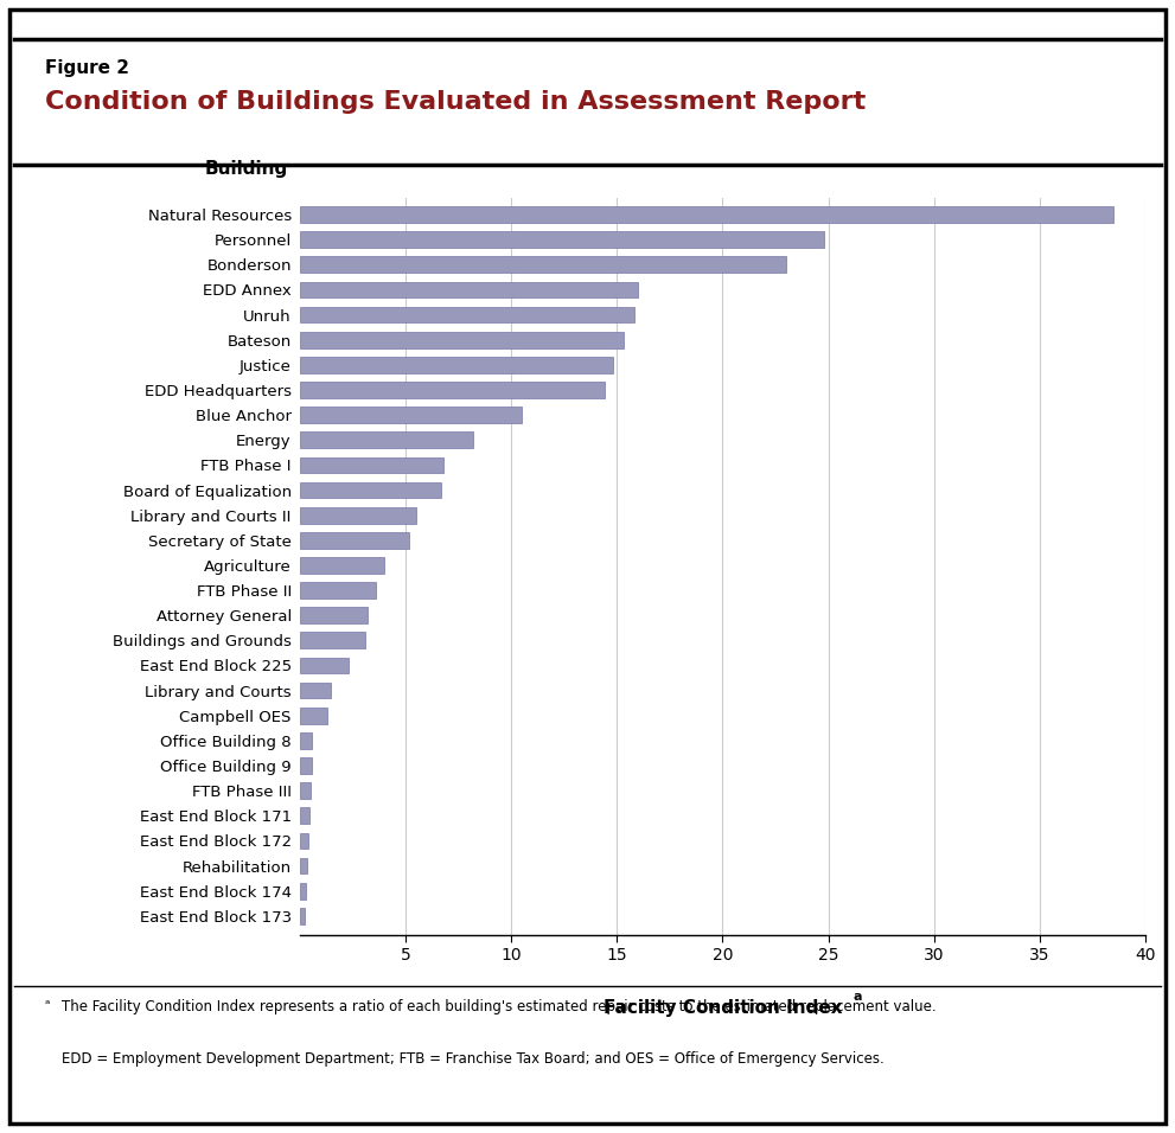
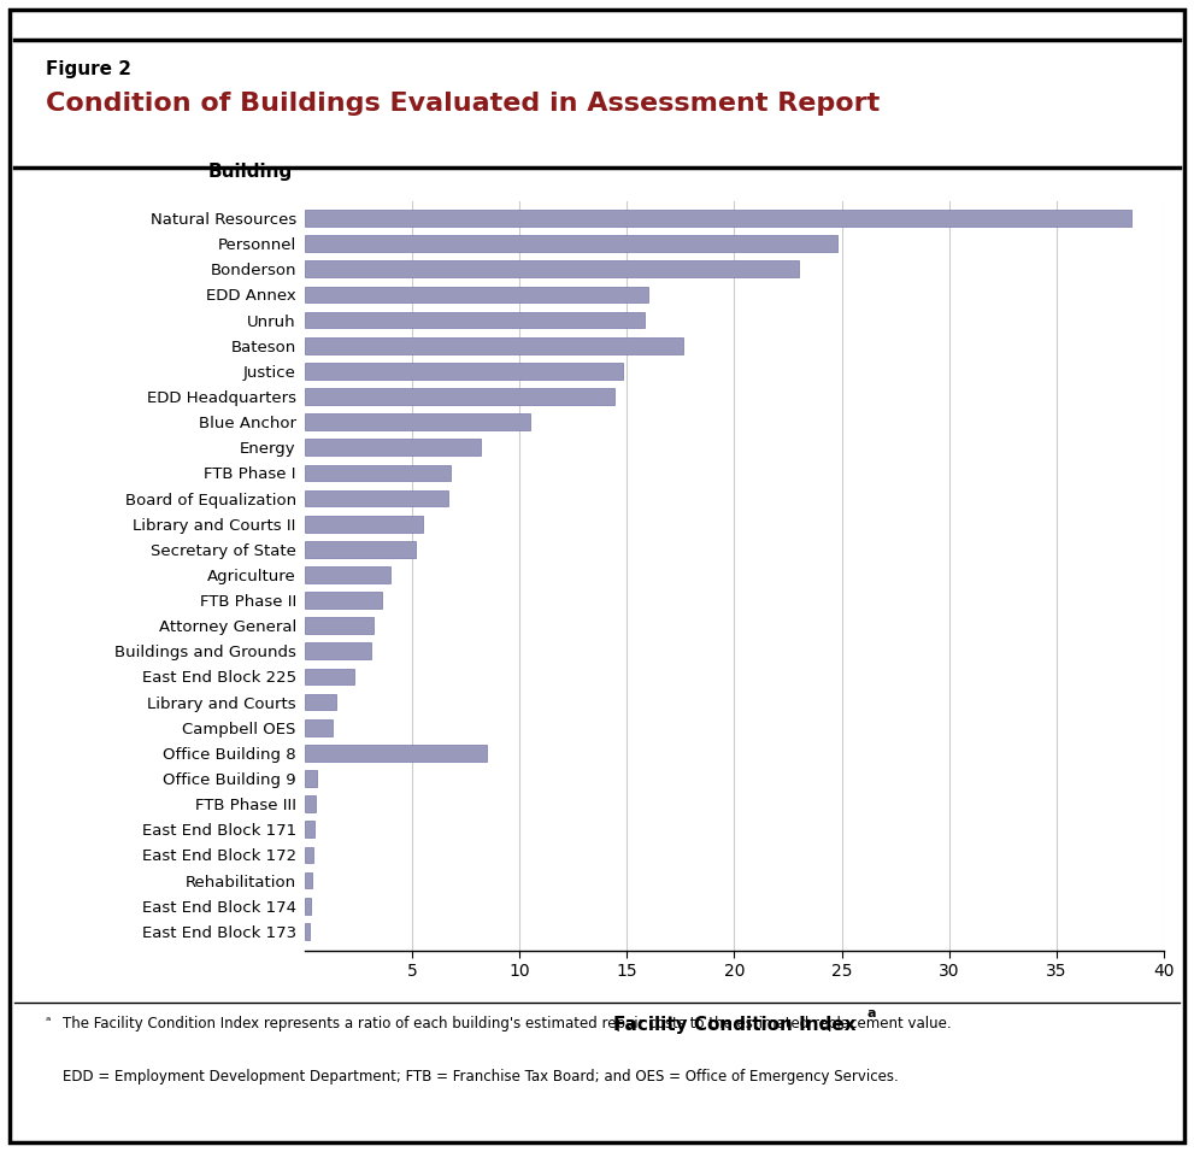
Bateson: 15.3 -> 17.6
Office Building 8: 0.6 -> 8.5
